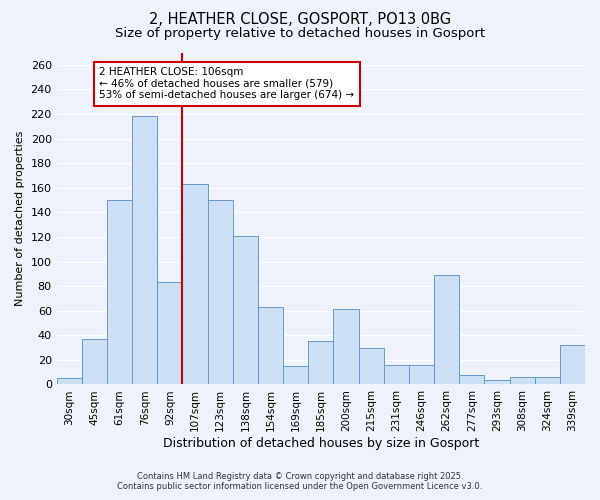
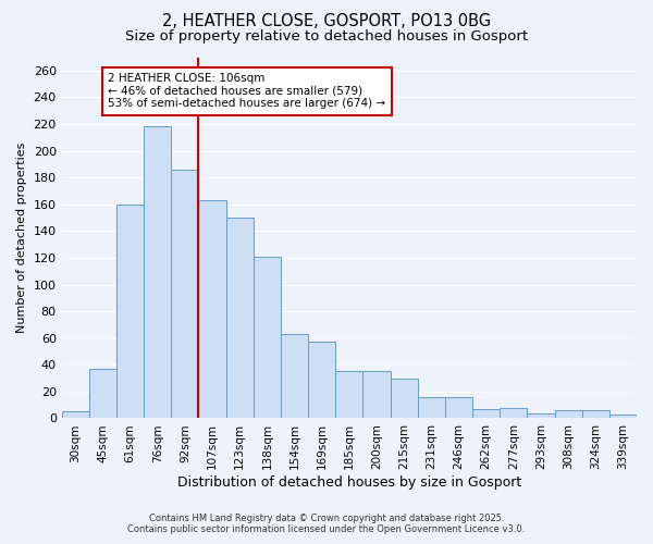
61sqm: 150 -> 160
92sqm: 83 -> 186
169sqm: 15 -> 57
200sqm: 61 -> 35
262sqm: 89 -> 7
339sqm: 32 -> 3
